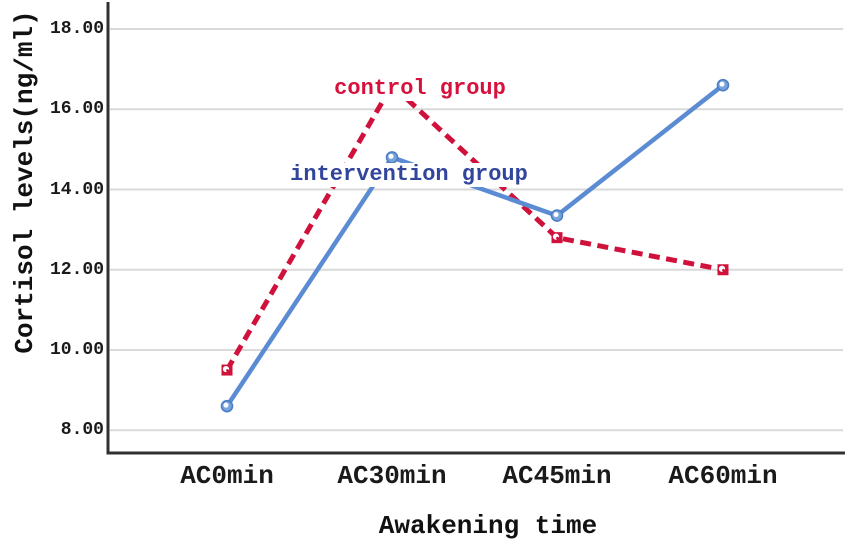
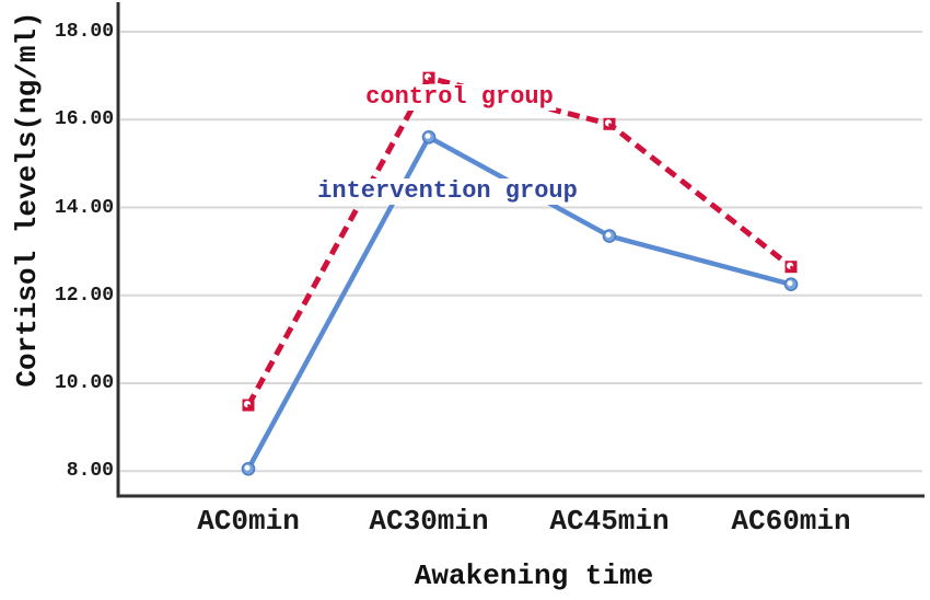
intervention group/AC0min: 8.6 -> 8.1
control group/AC30min: 16.6 -> 16.9
intervention group/AC30min: 14.8 -> 15.6
control group/AC45min: 12.8 -> 15.9
control group/AC60min: 12.0 -> 12.7
intervention group/AC60min: 16.6 -> 12.2
